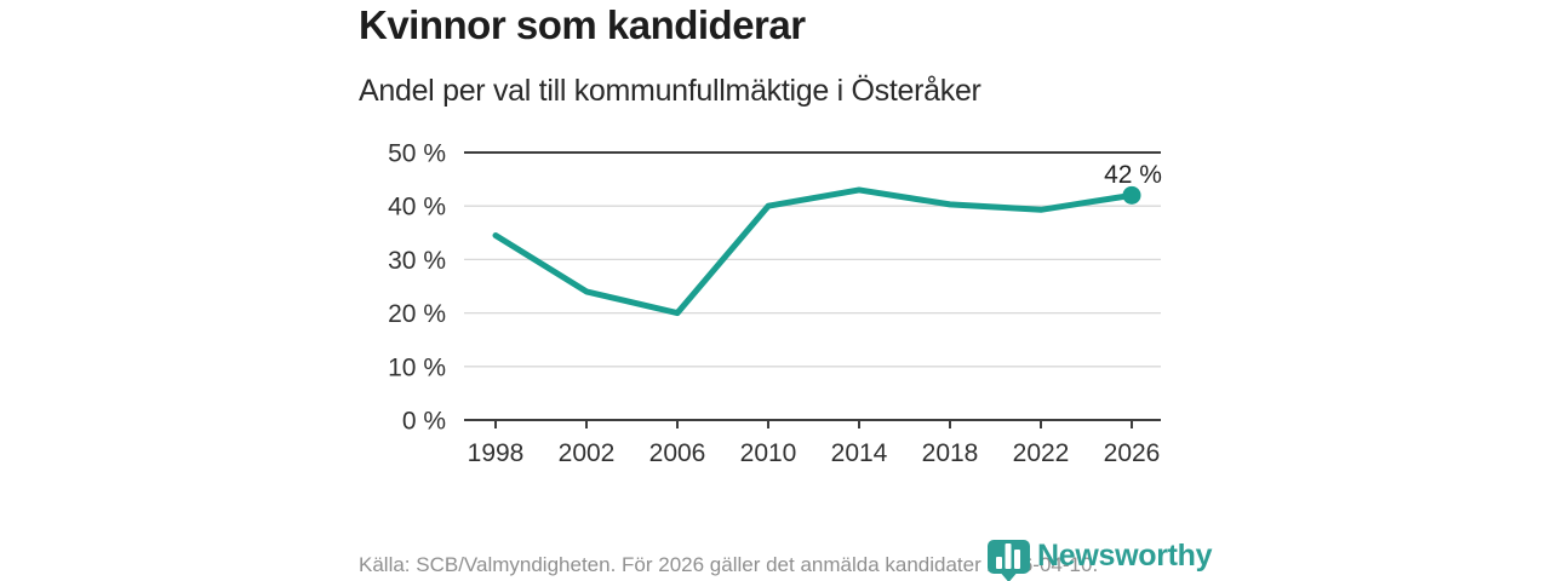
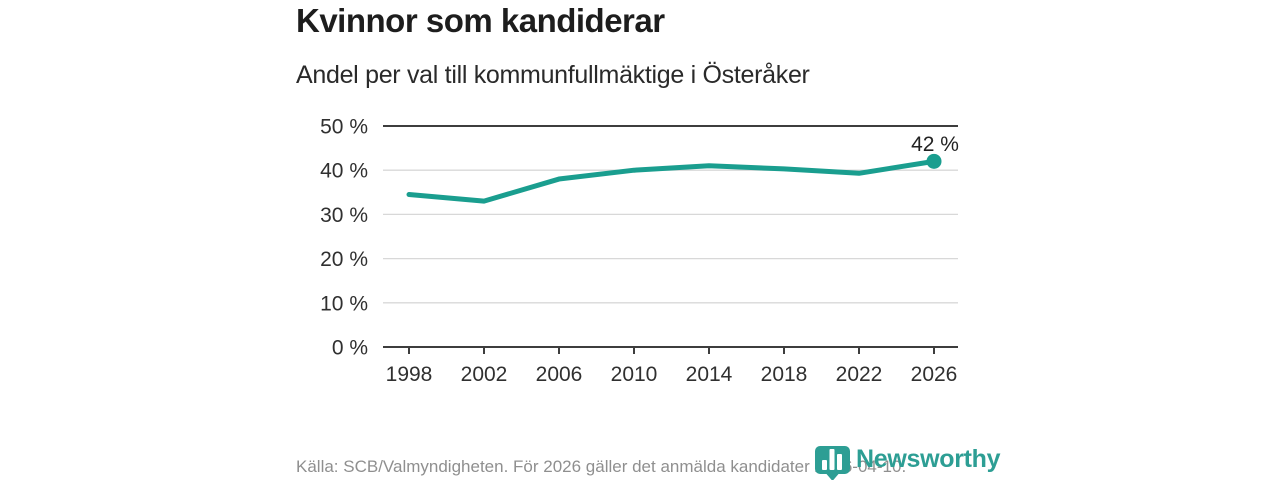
2002: 24% -> 33%
2006: 20% -> 38%
2014: 43% -> 41%
